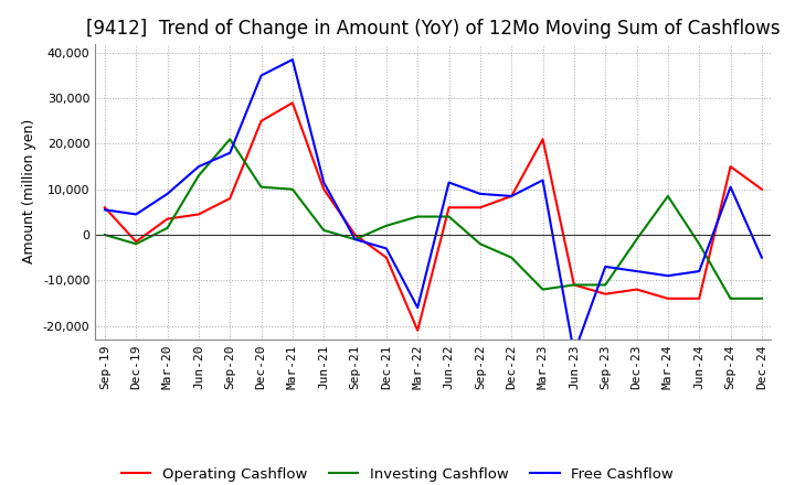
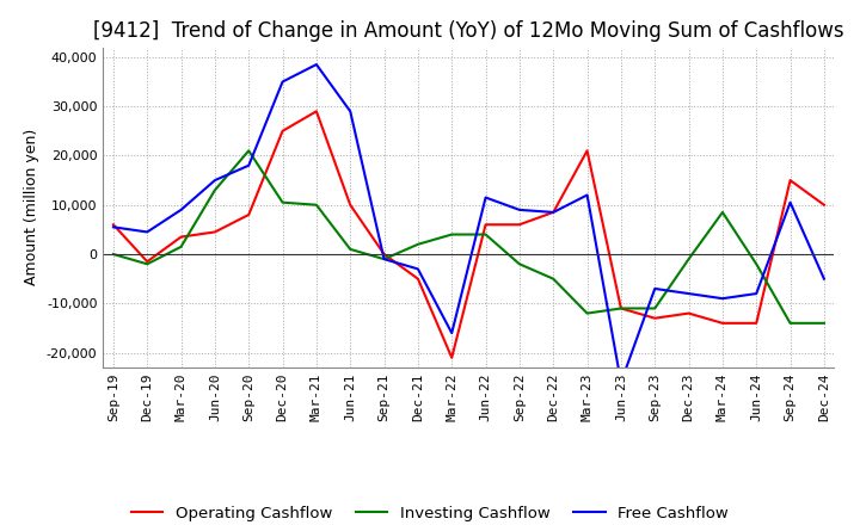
Free Cashflow/Jun-21: 11,500 -> 29,000
